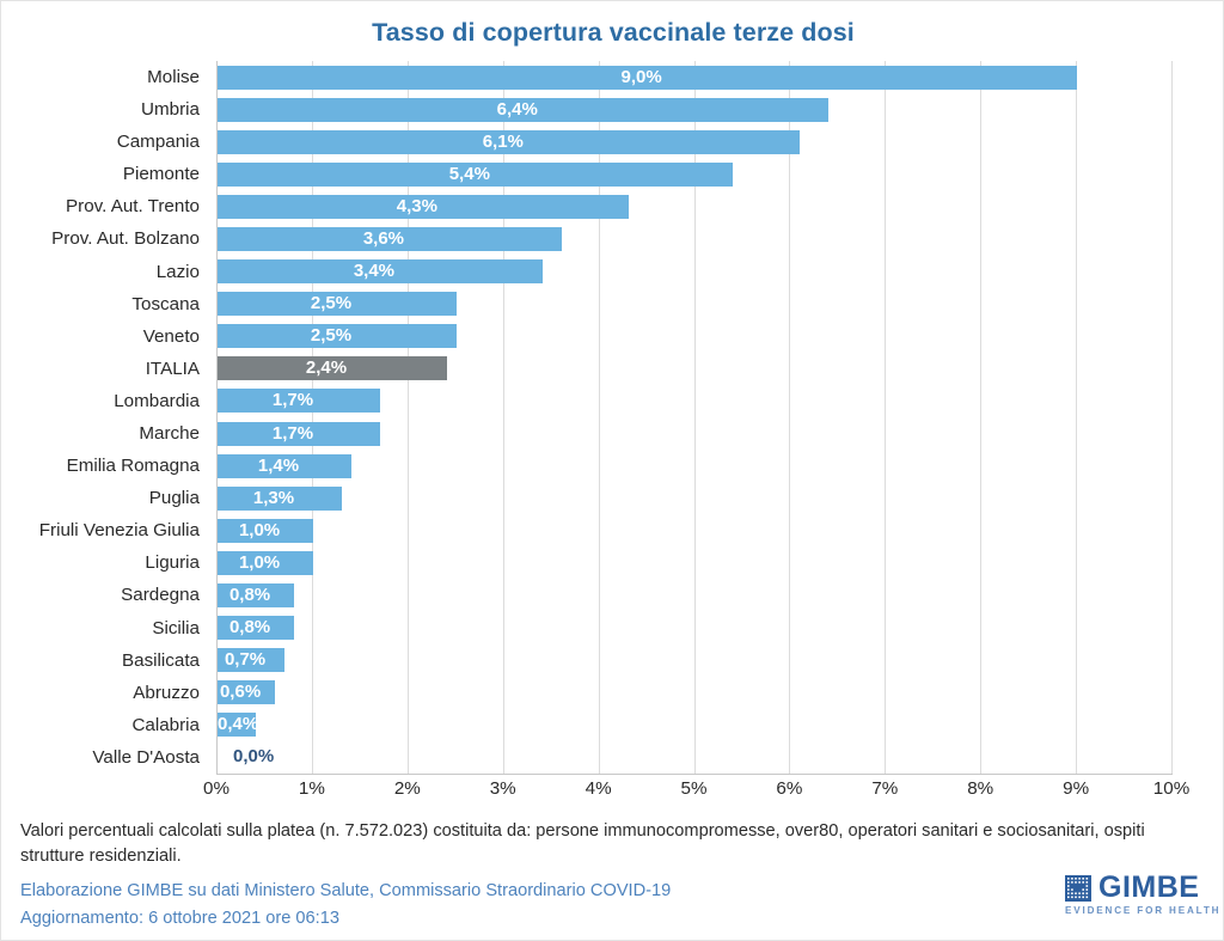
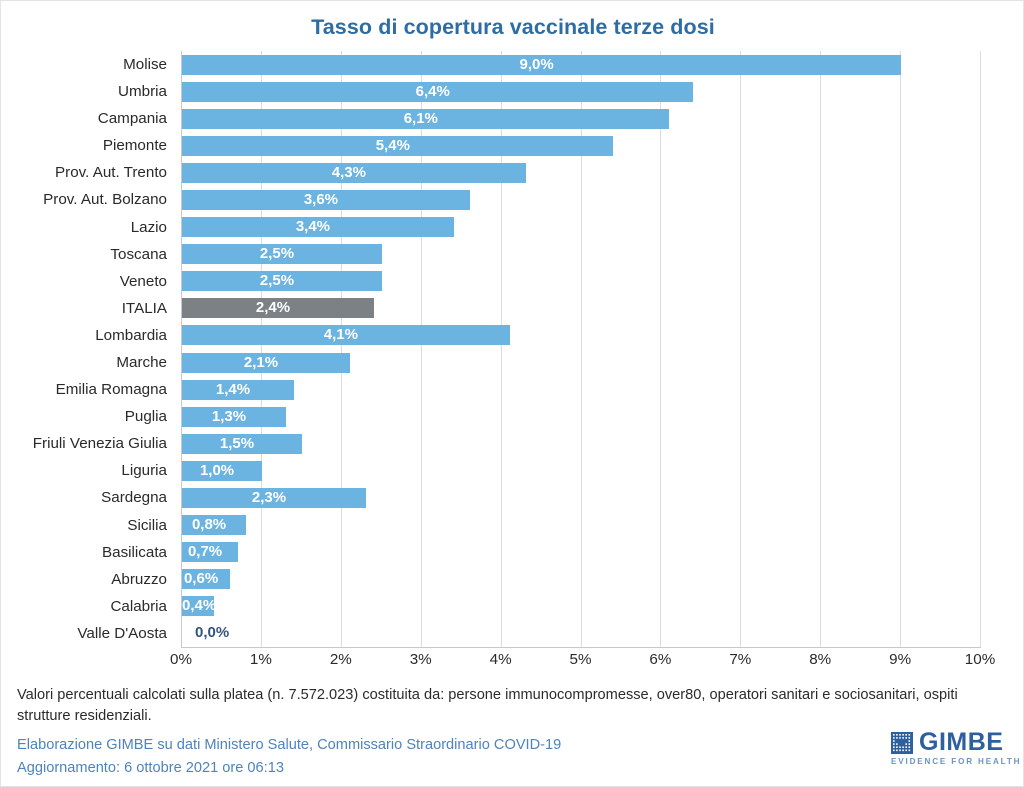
Lombardia: 1,7% -> 4,1%
Marche: 1,7% -> 2,1%
Friuli Venezia Giulia: 1,0% -> 1,5%
Sardegna: 0,8% -> 2,3%
